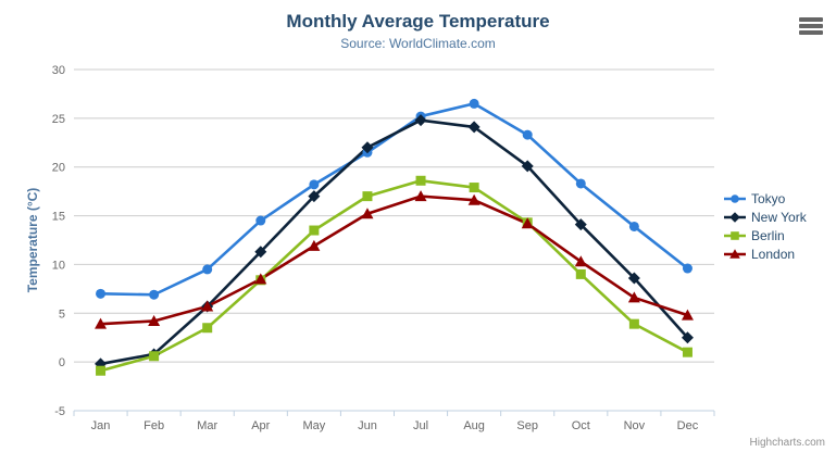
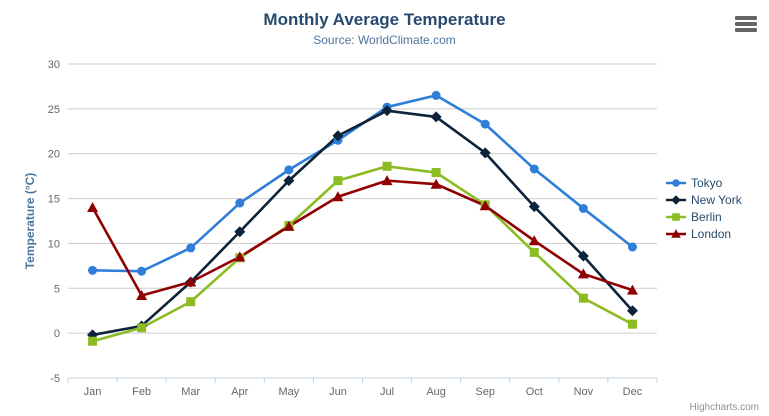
London/Jan: 4 -> 14
Berlin/May: 14 -> 12
